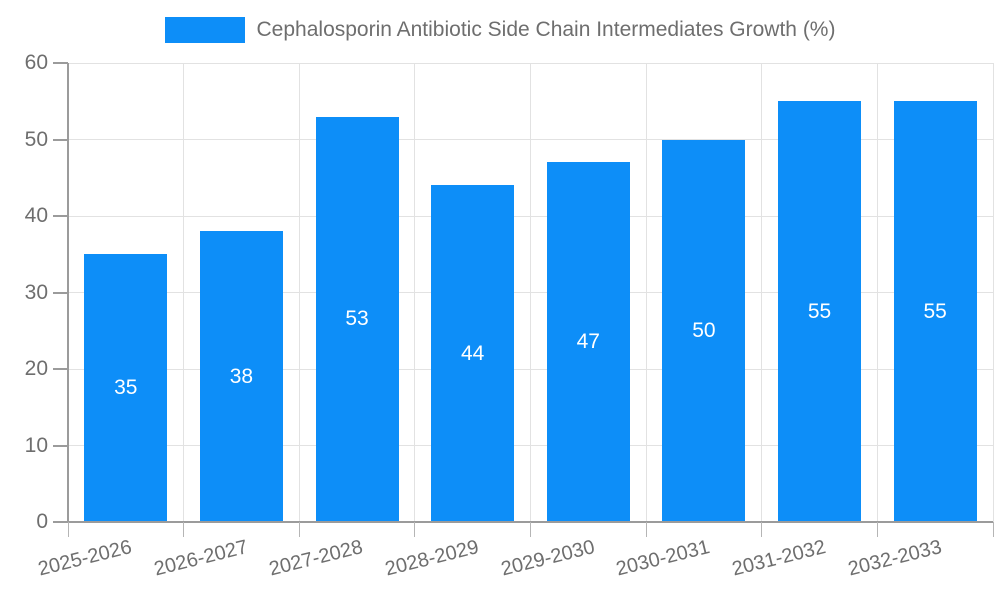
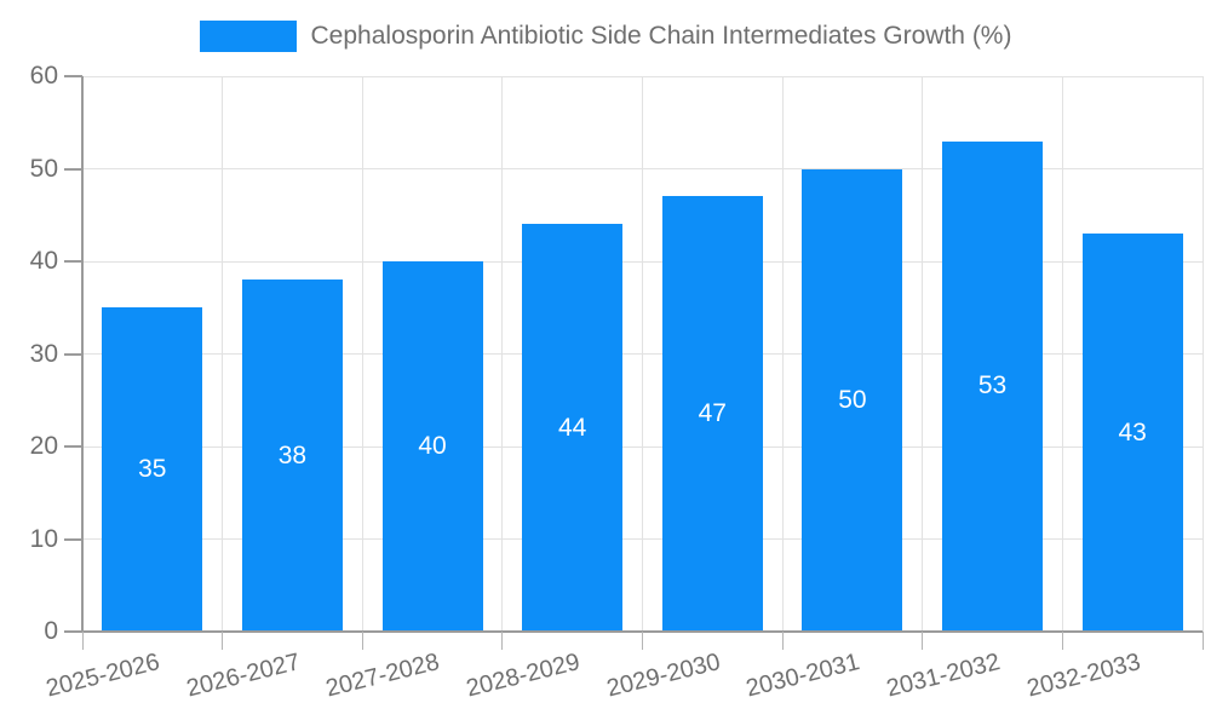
2027-2028: 53 -> 40
2031-2032: 55 -> 53
2032-2033: 55 -> 43
